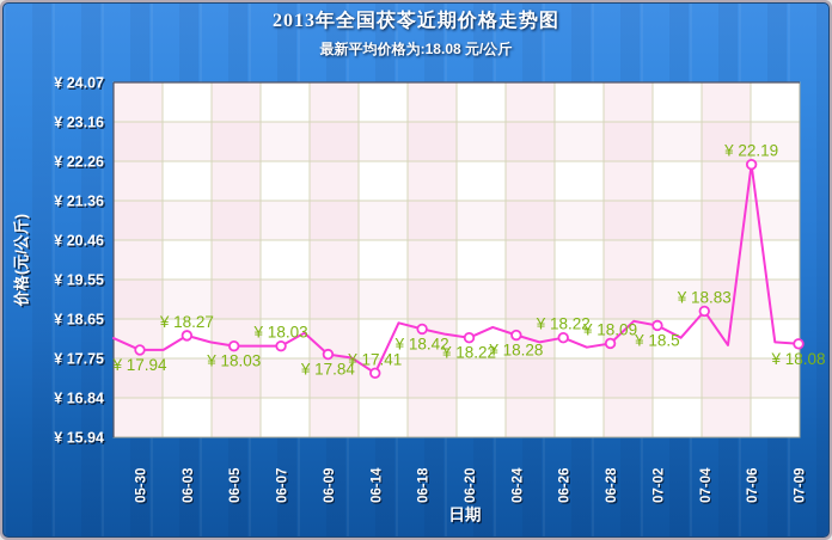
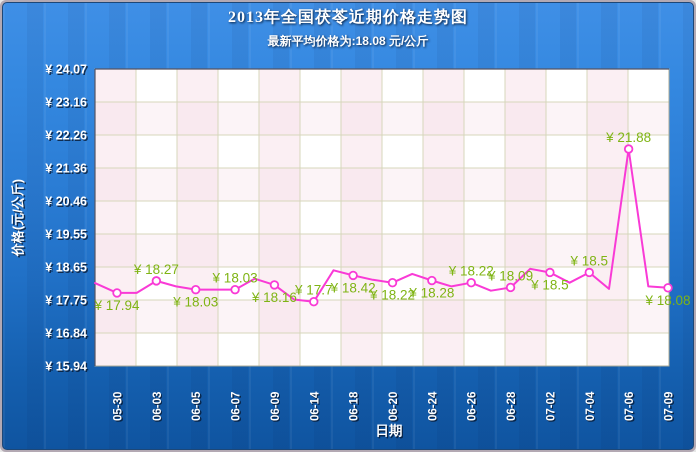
06-09: 17.84 -> 18.16
06-14: 17.41 -> 17.7
07-04: 18.83 -> 18.5
07-06: 22.19 -> 21.88
